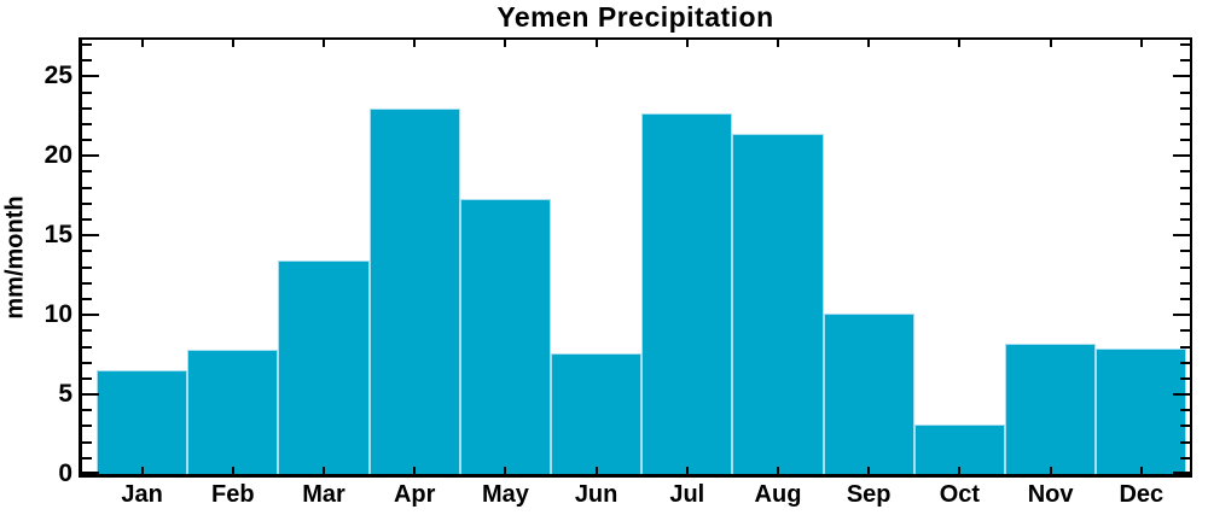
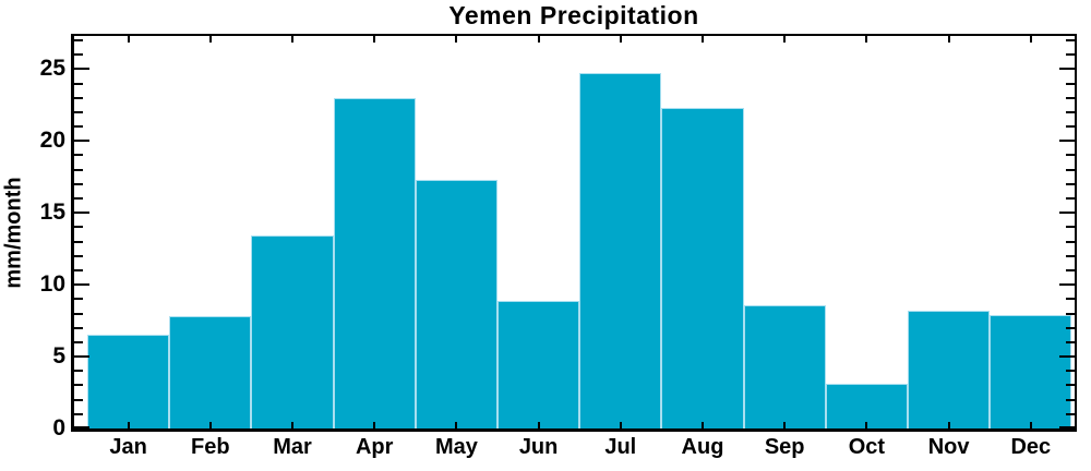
Jun: 7.6 -> 8.9
Jul: 22.7 -> 24.7
Aug: 21.4 -> 22.3
Sep: 10.1 -> 8.6
